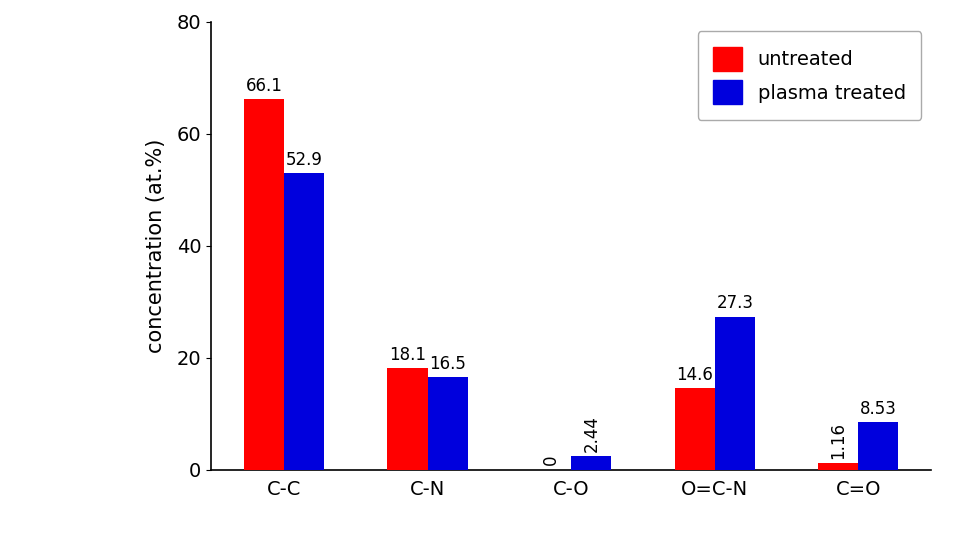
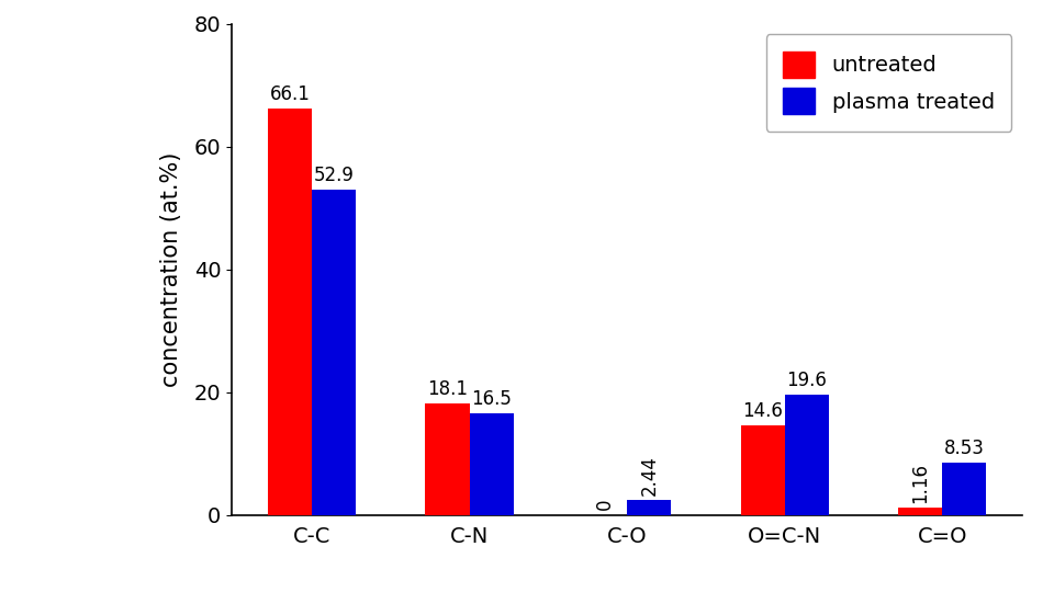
plasma treated/O=C-N: 27.3 -> 19.6
